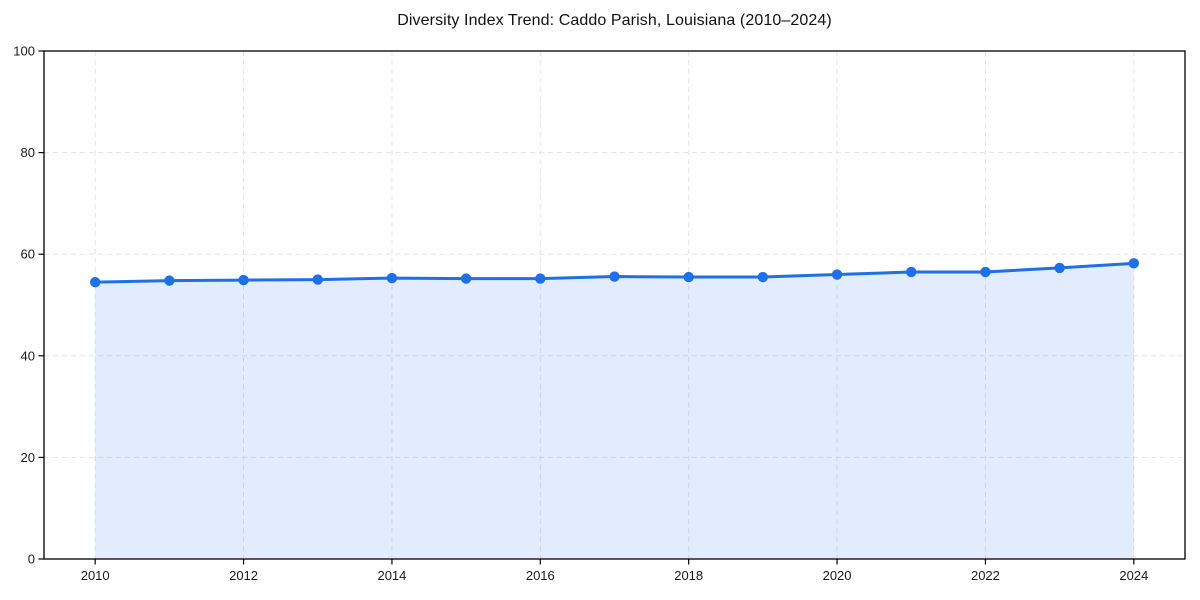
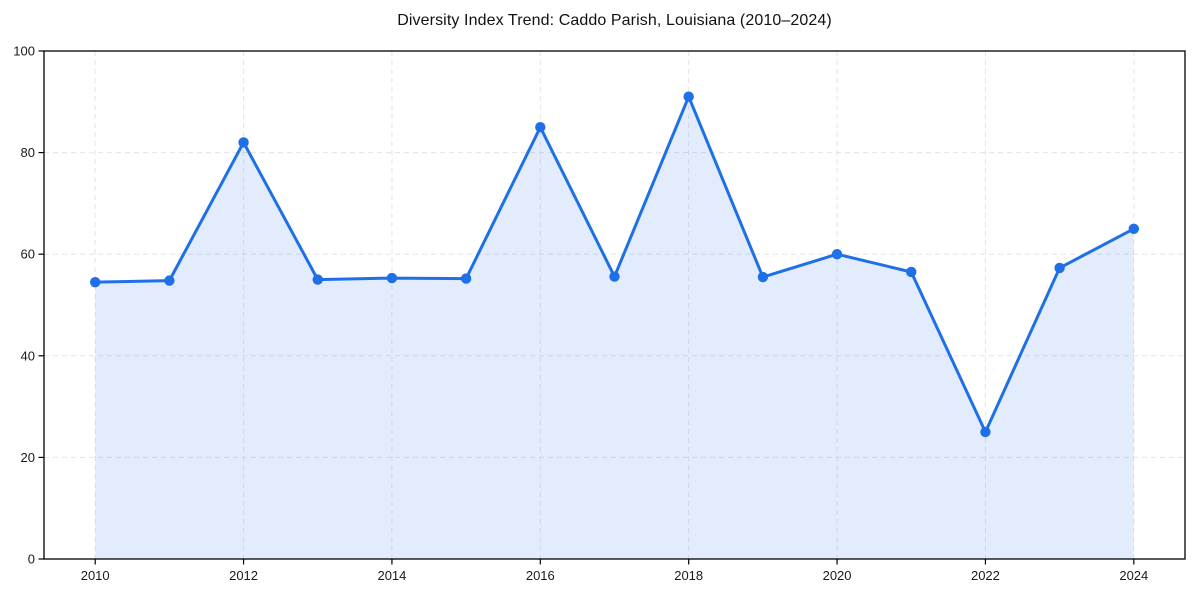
2012: 55 -> 82
2016: 55 -> 85
2018: 56 -> 91
2020: 56 -> 60
2022: 56 -> 25
2024: 58 -> 65
